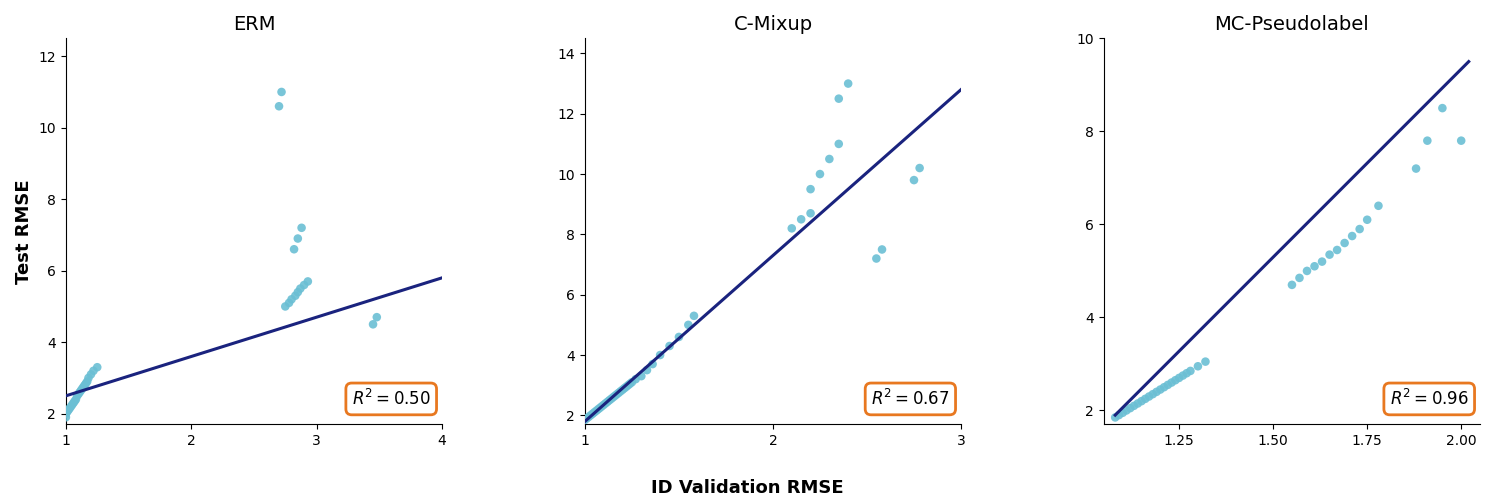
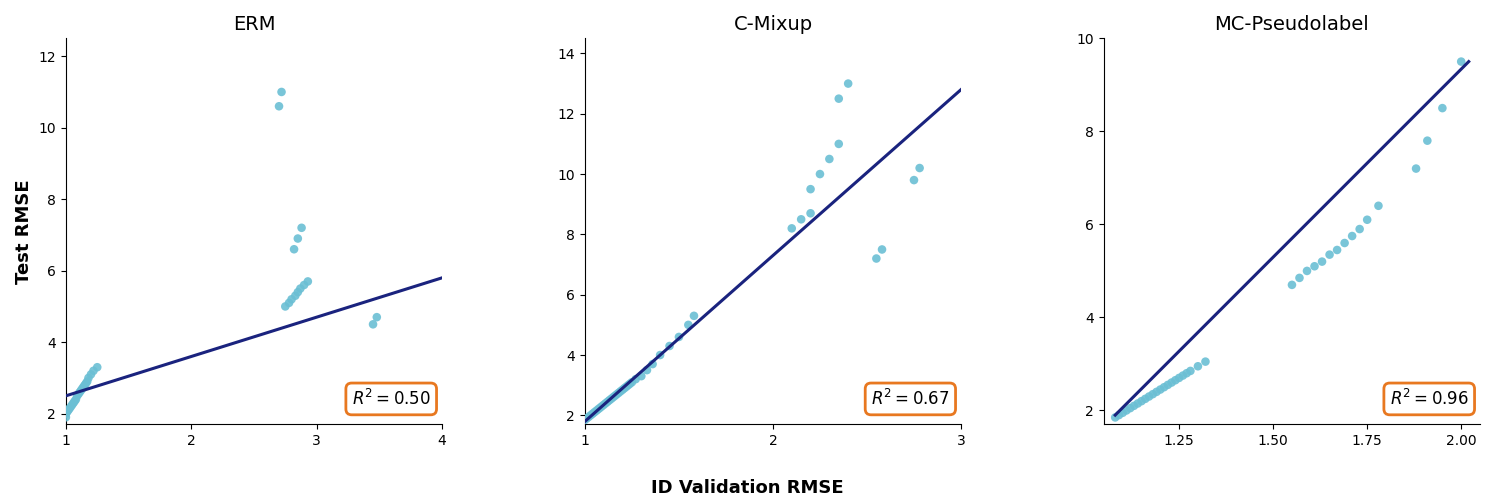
MC-Pseudolabel/2.00: 7.80 -> 9.50
